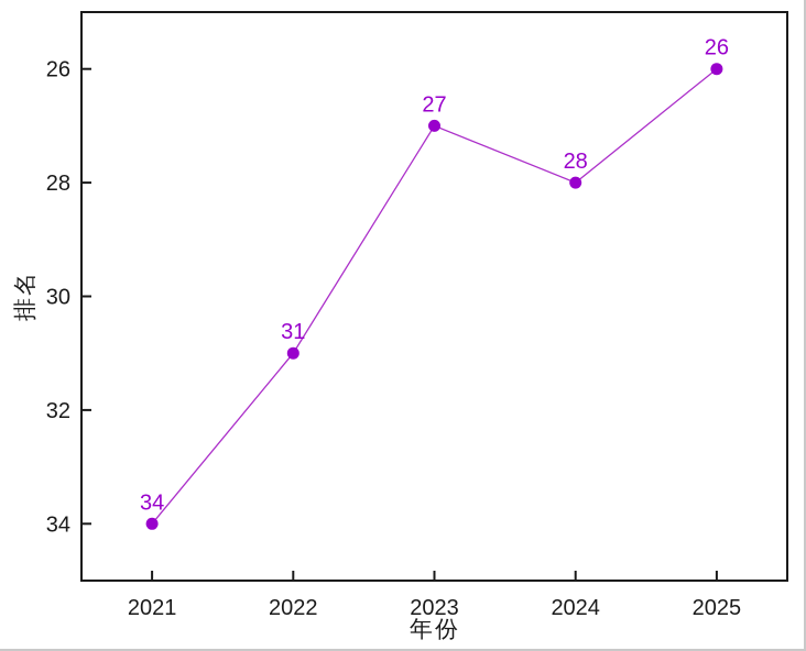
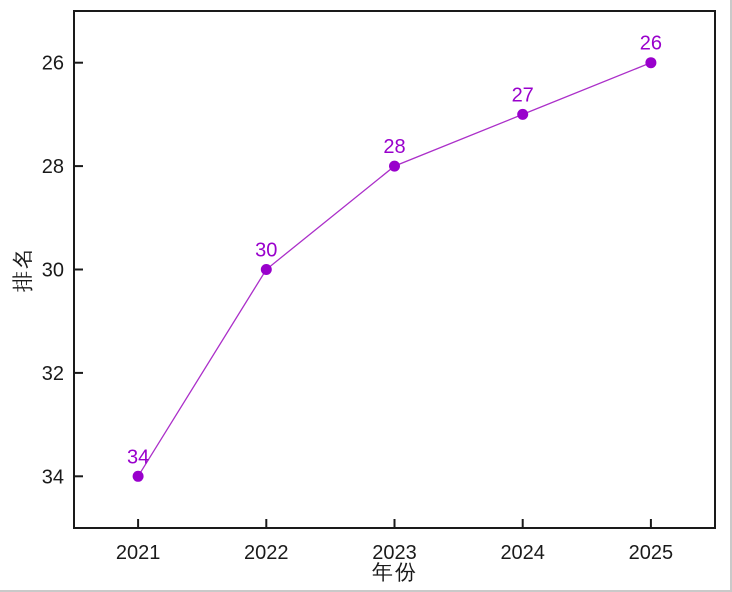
2022: 31 -> 30
2023: 27 -> 28
2024: 28 -> 27
